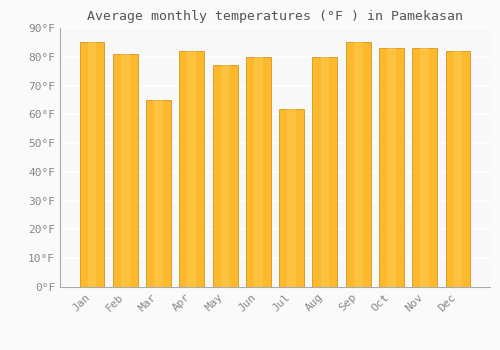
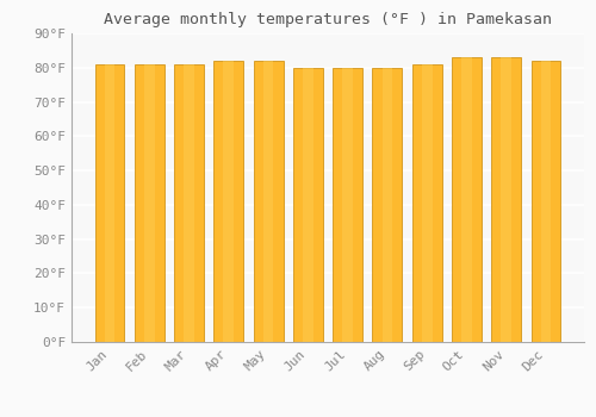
Jan: 85°F -> 81°F
Mar: 65°F -> 81°F
May: 77°F -> 82°F
Jul: 62°F -> 80°F
Sep: 85°F -> 81°F
